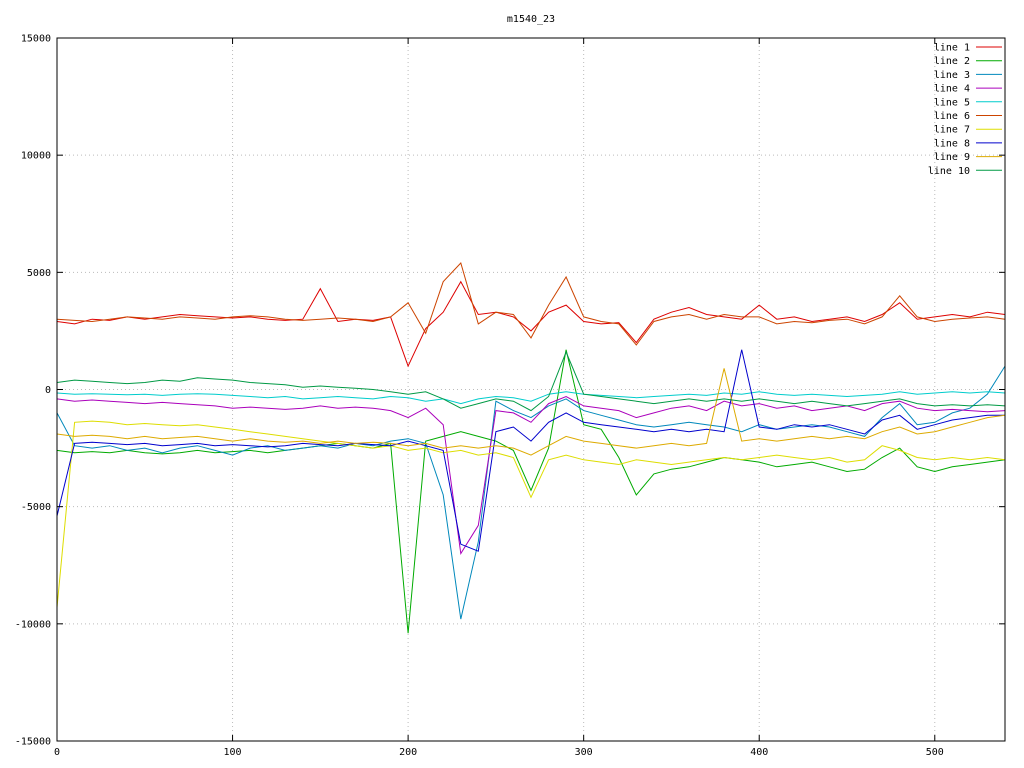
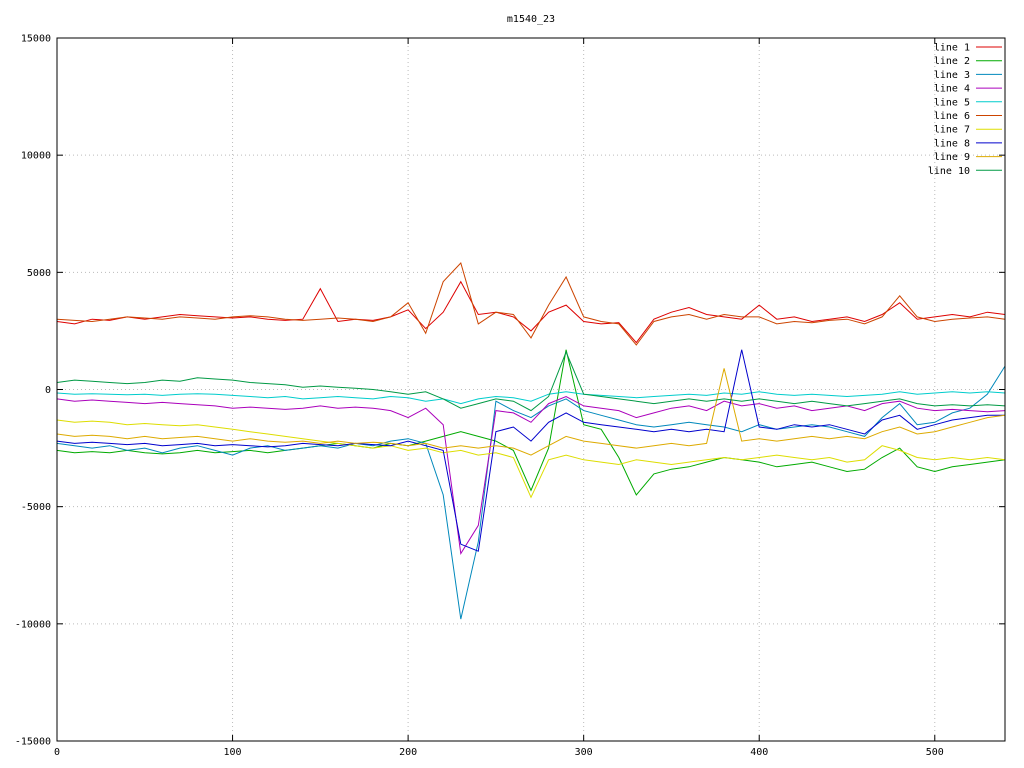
line 3/0: -1000 -> -2300
line 7/0: -9300 -> -1300
line 8/0: -5400 -> -2200
line 1/200: 1000 -> 3400
line 2/200: -10400 -> -2400
